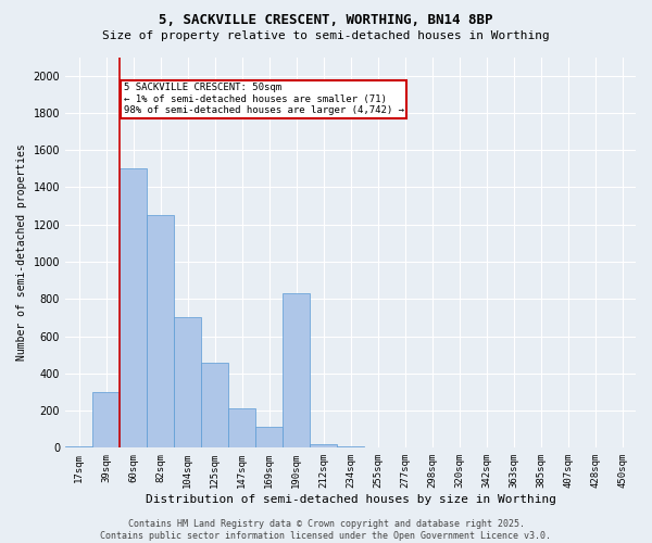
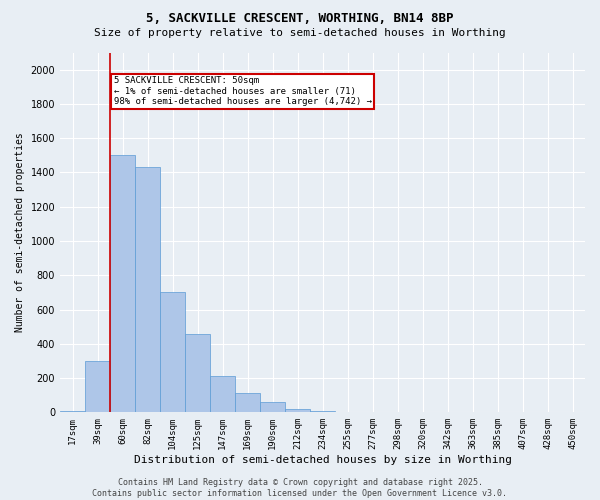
82sqm: 1250 -> 1430
190sqm: 830 -> 60
